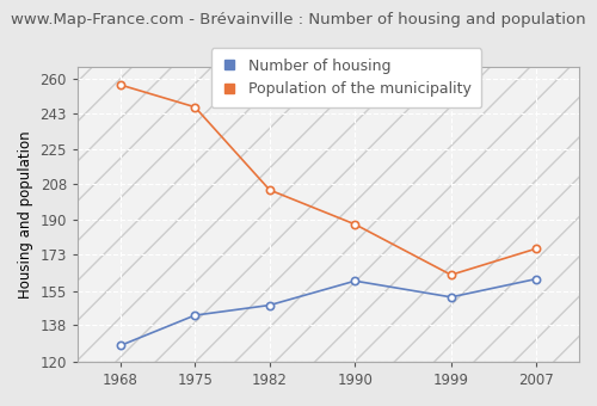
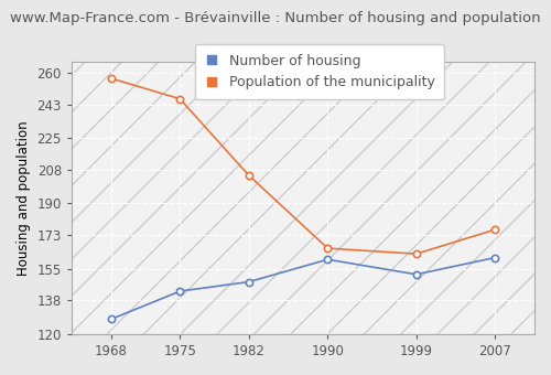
Population of the municipality/1990: 188 -> 166
